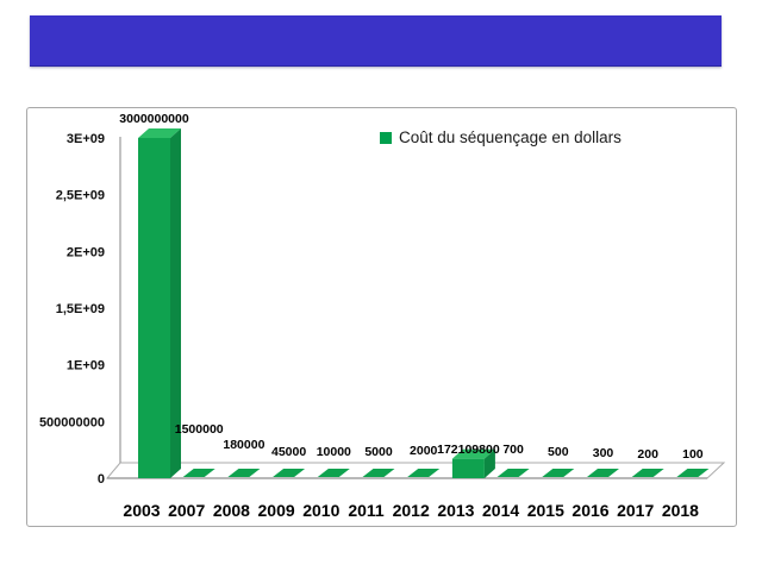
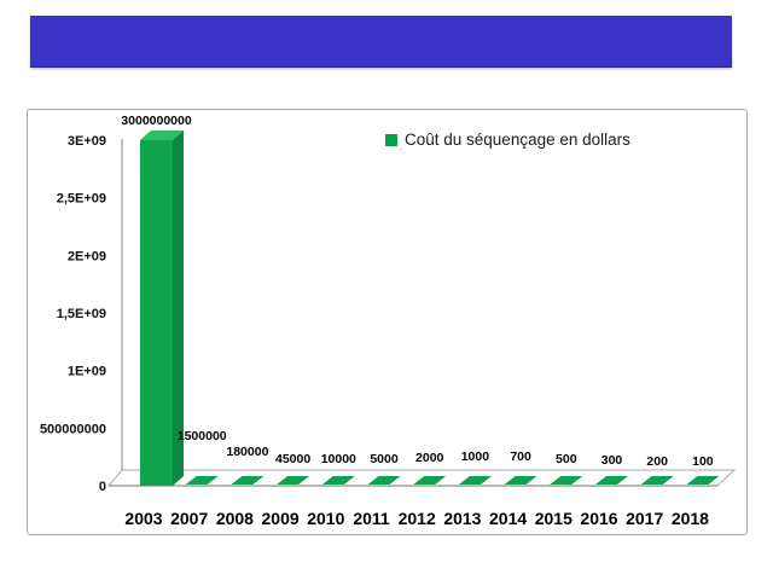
2013: 172109800 -> 1000
